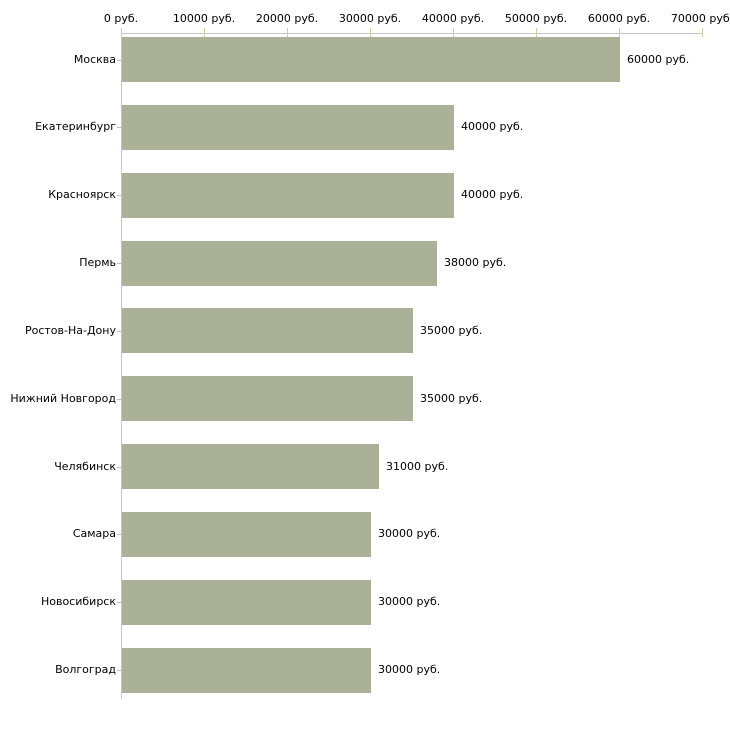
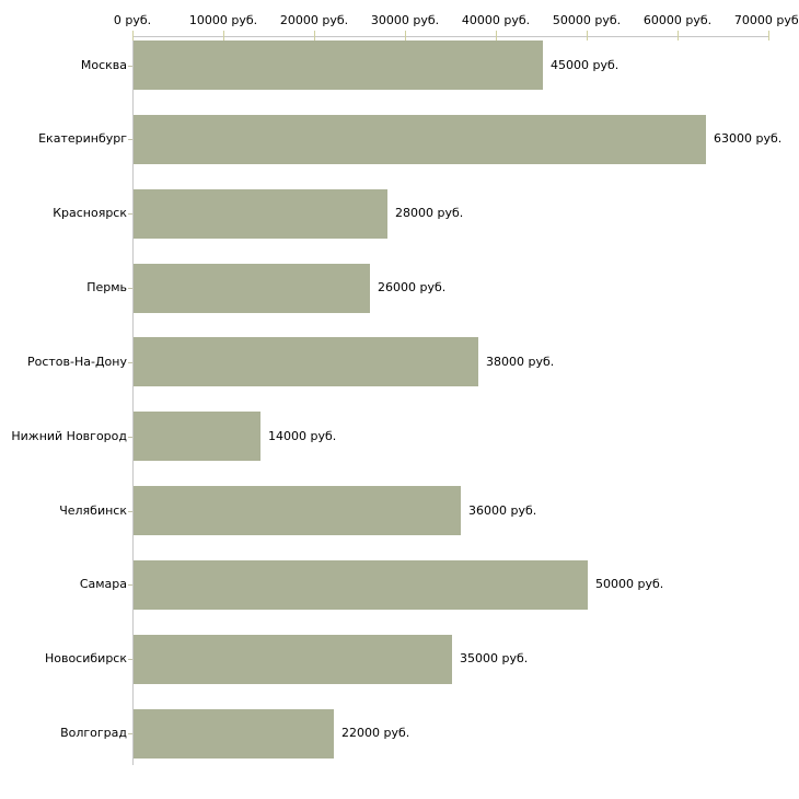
Москва: 60000 -> 45000
Екатеринбург: 40000 -> 63000
Красноярск: 40000 -> 28000
Пермь: 38000 -> 26000
Ростов-На-Дону: 35000 -> 38000
Нижний Новгород: 35000 -> 14000
Челябинск: 31000 -> 36000
Самара: 30000 -> 50000
Новосибирск: 30000 -> 35000
Волгоград: 30000 -> 22000
